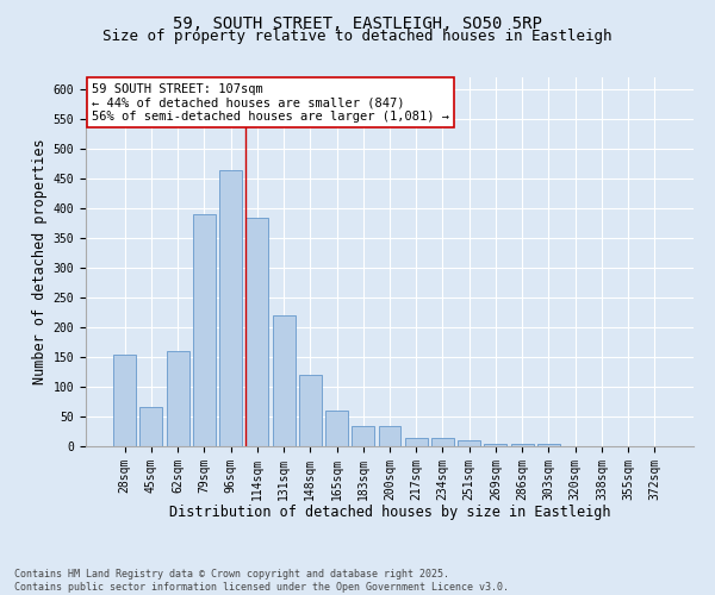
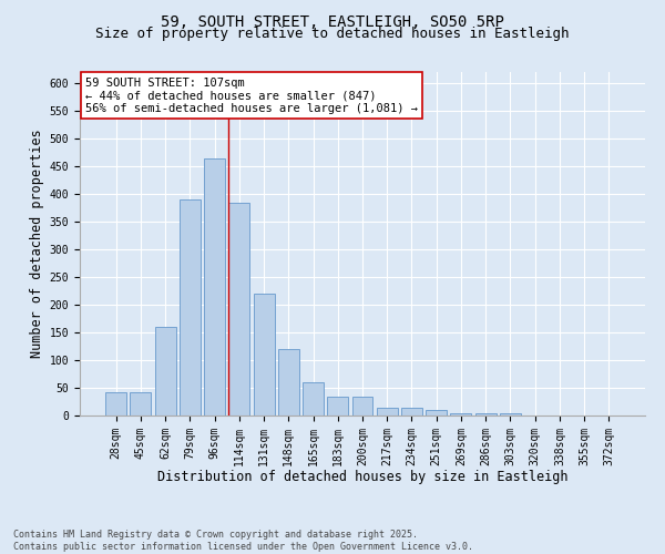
28sqm: 154 -> 43
45sqm: 66 -> 43
